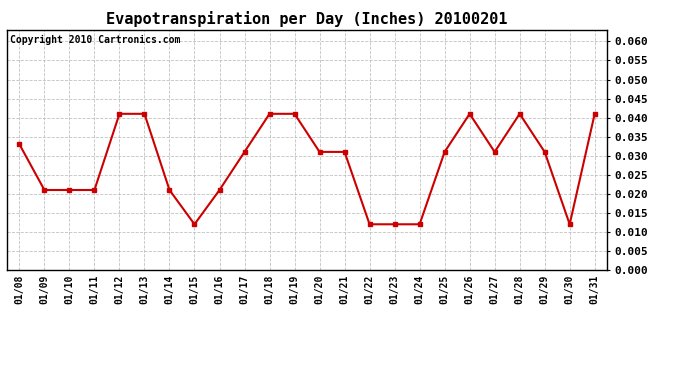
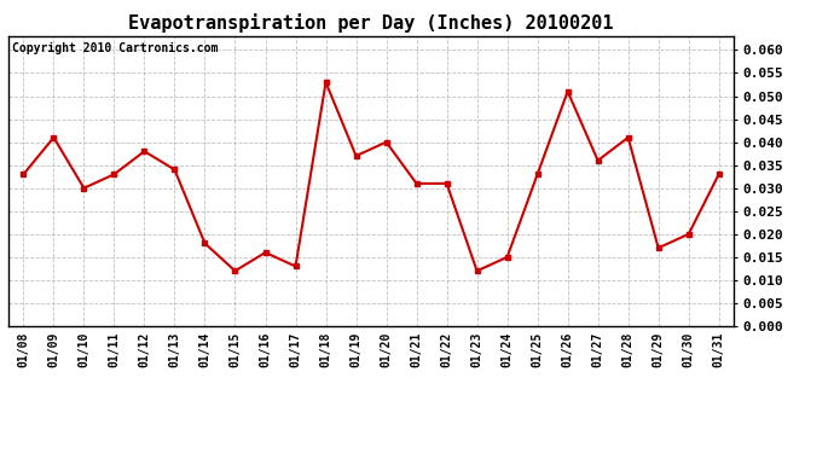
01/09: 0.021 -> 0.041
01/10: 0.021 -> 0.030
01/11: 0.021 -> 0.033
01/12: 0.041 -> 0.038
01/13: 0.041 -> 0.034
01/14: 0.021 -> 0.018
01/16: 0.021 -> 0.016
01/17: 0.031 -> 0.013
01/18: 0.041 -> 0.053
01/19: 0.041 -> 0.037
01/20: 0.031 -> 0.040
01/22: 0.012 -> 0.031
01/24: 0.012 -> 0.015
01/25: 0.031 -> 0.033
01/26: 0.041 -> 0.051
01/27: 0.031 -> 0.036
01/29: 0.031 -> 0.017
01/30: 0.012 -> 0.020
01/31: 0.041 -> 0.033
